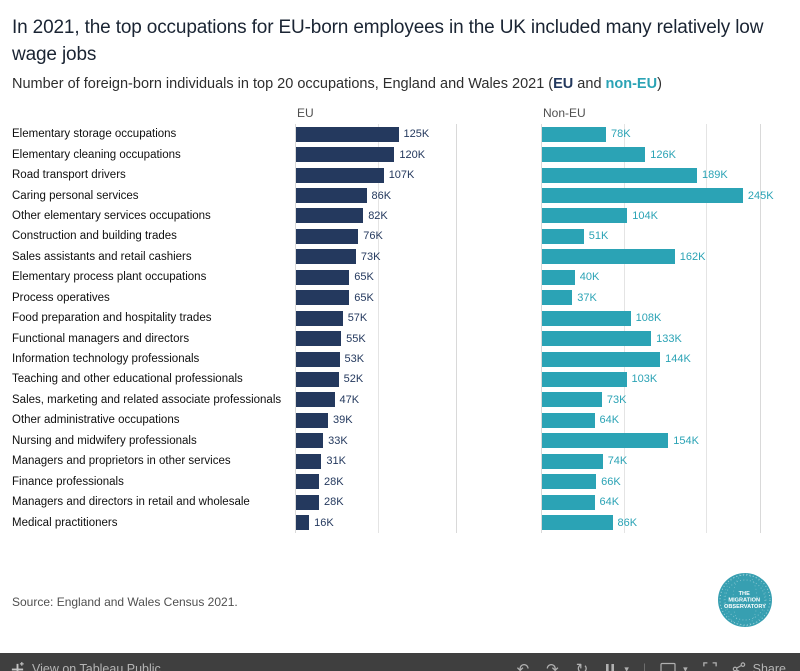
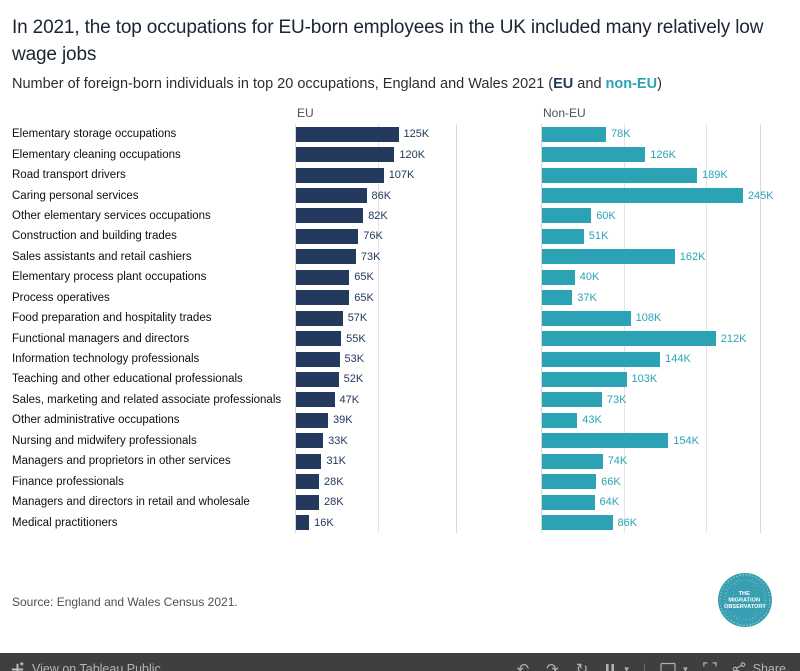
Non-EU/Other elementary services occupations: 104K -> 60K
Non-EU/Functional managers and directors: 133K -> 212K
Non-EU/Other administrative occupations: 64K -> 43K
